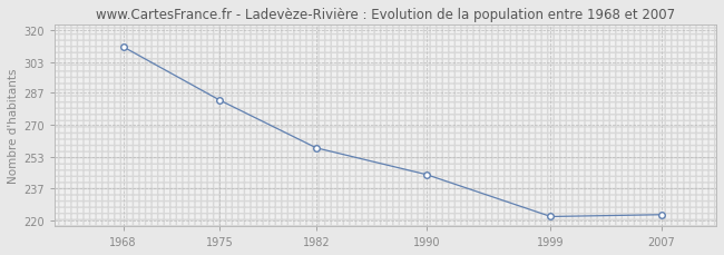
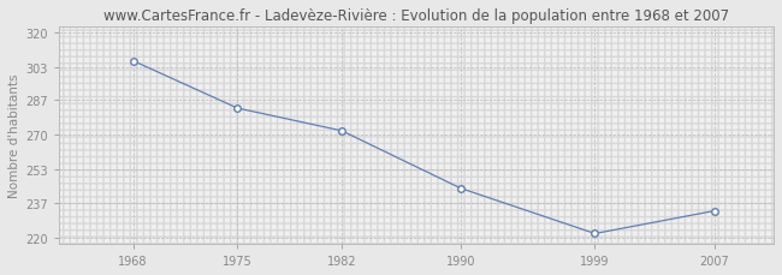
1968: 311 -> 306
1982: 258 -> 272
2007: 223 -> 233
